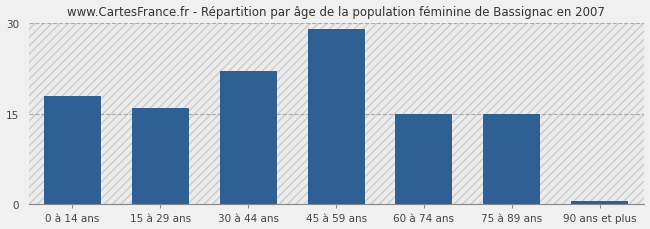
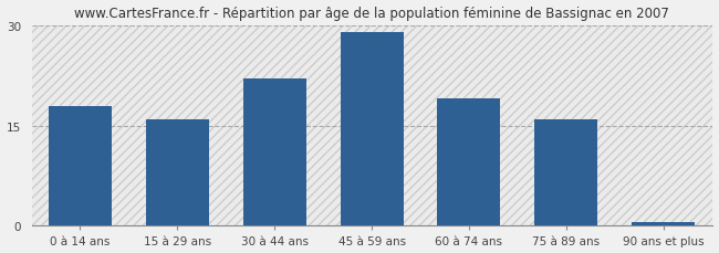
60 à 74 ans: 15.0 -> 19.0
75 à 89 ans: 15.0 -> 16.0
